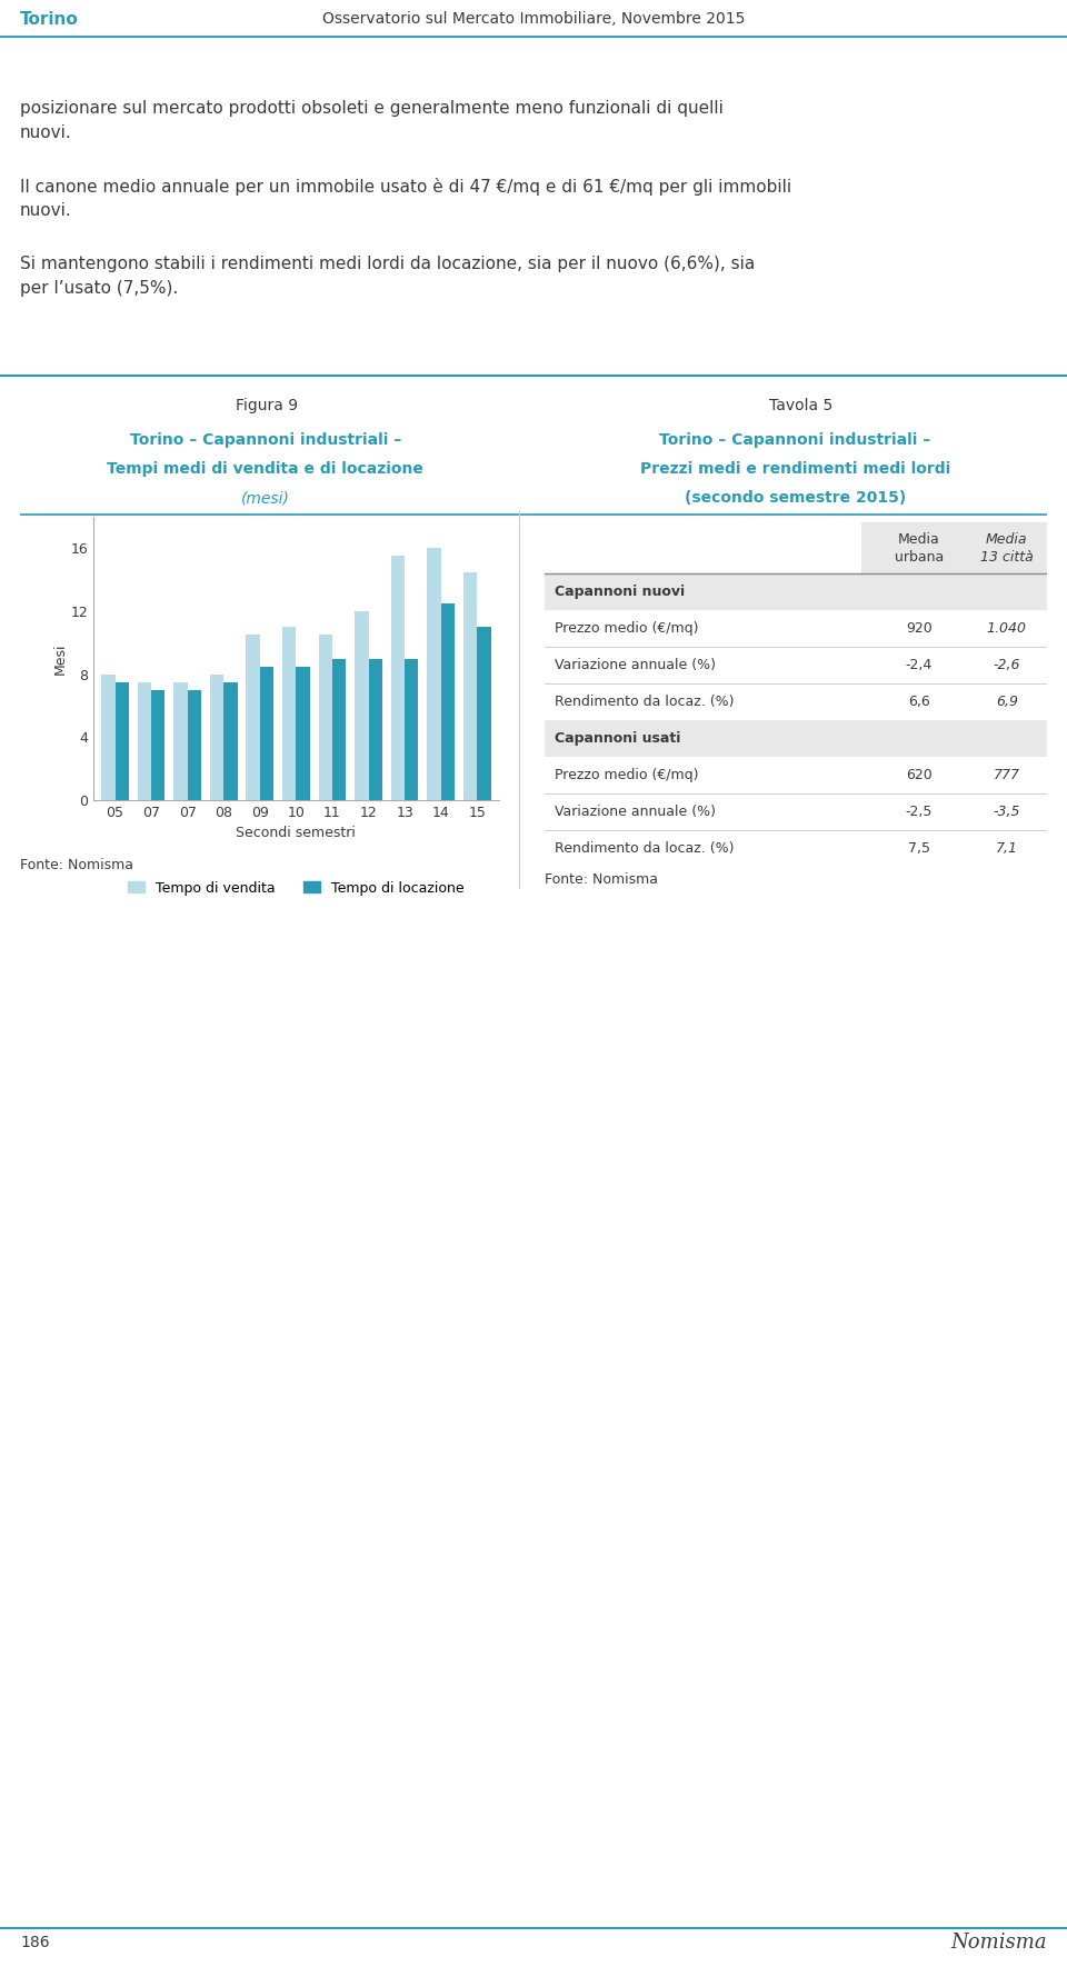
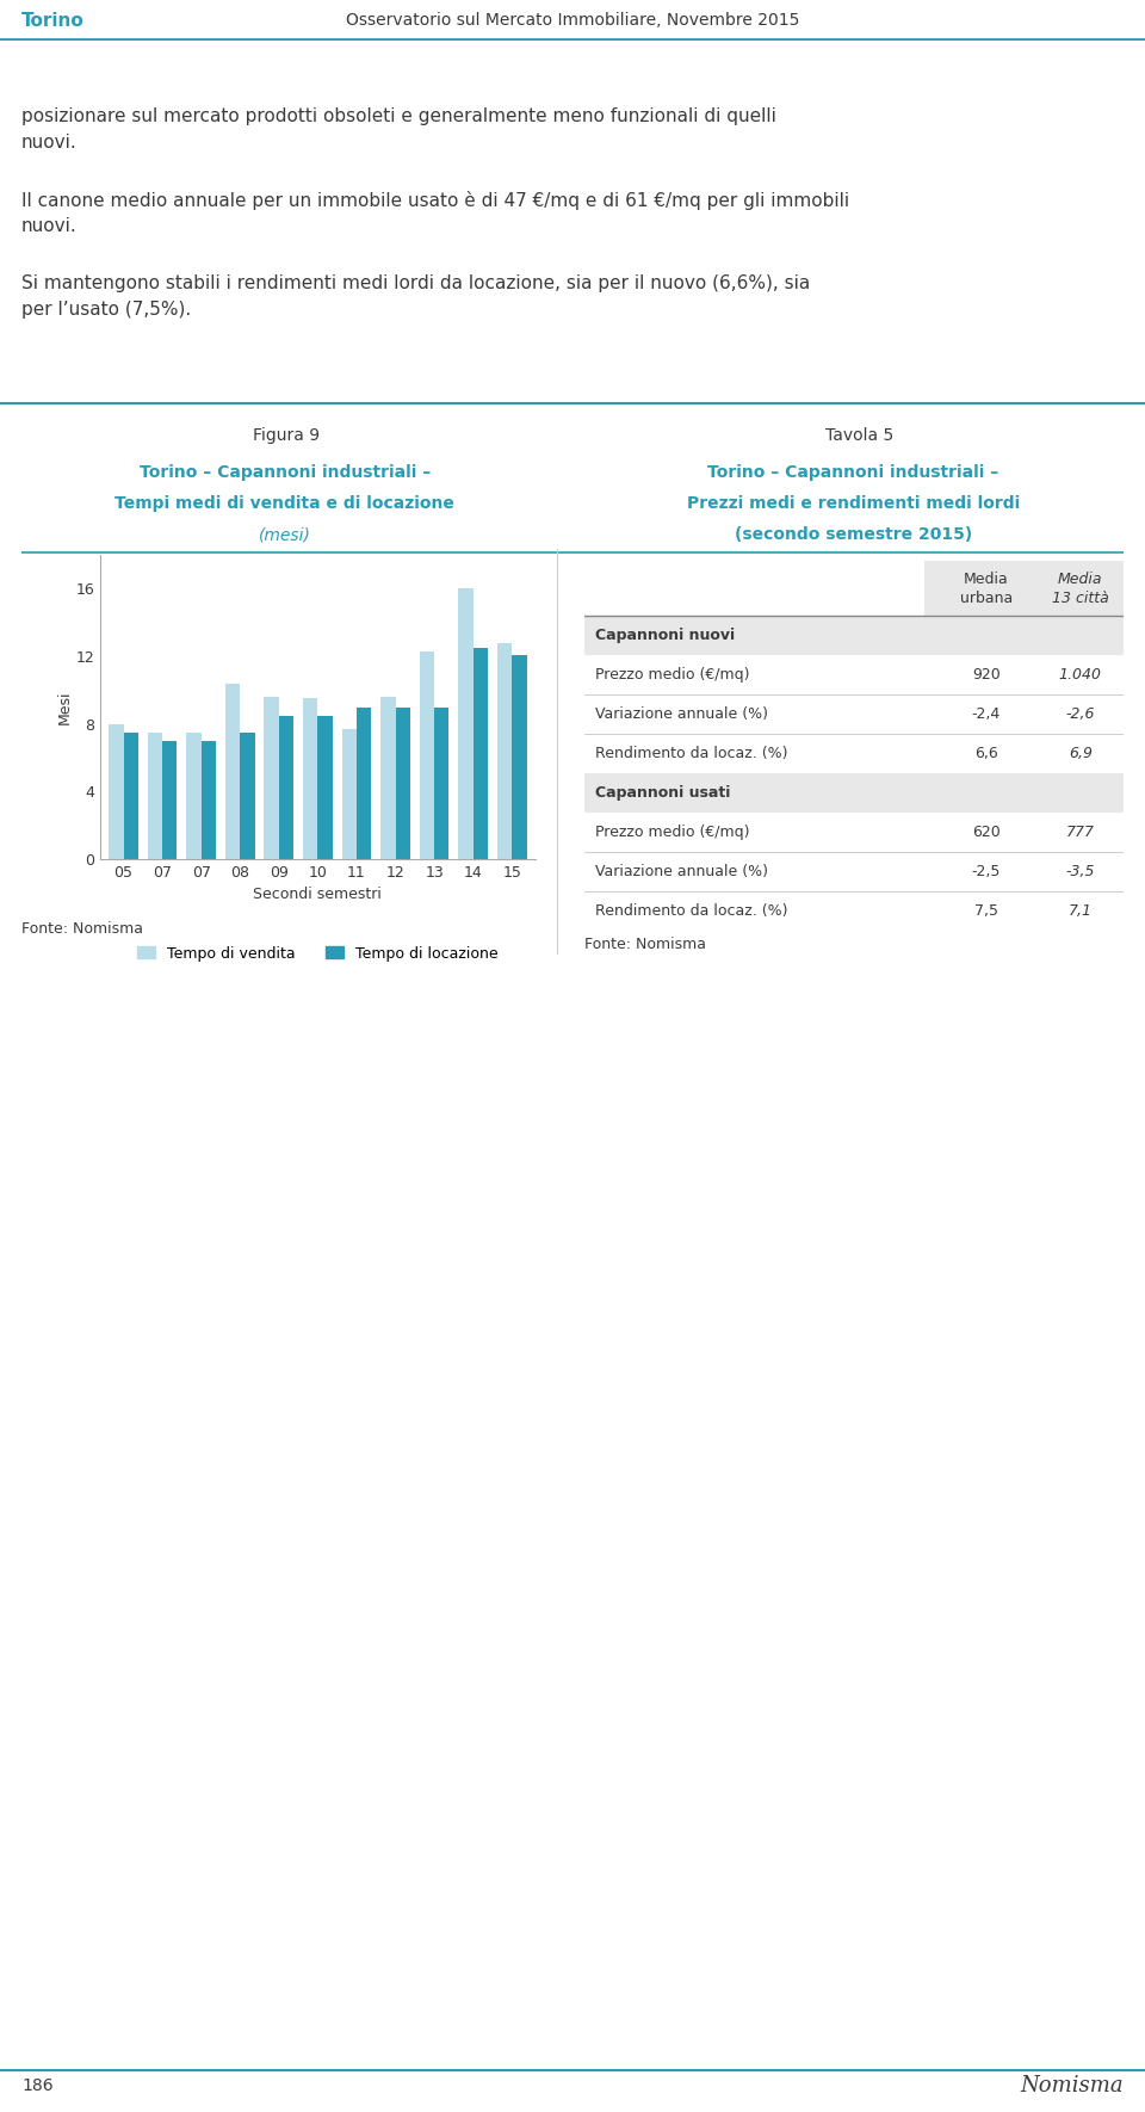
Tempo di vendita/08: 8.0 -> 10.4
Tempo di vendita/09: 10.5 -> 9.6
Tempo di vendita/10: 11.0 -> 9.5
Tempo di vendita/11: 10.5 -> 7.7
Tempo di vendita/12: 12.0 -> 9.6
Tempo di vendita/13: 15.5 -> 12.3
Tempo di vendita/15: 14.5 -> 12.8
Tempo di locazione/15: 11.0 -> 12.1
